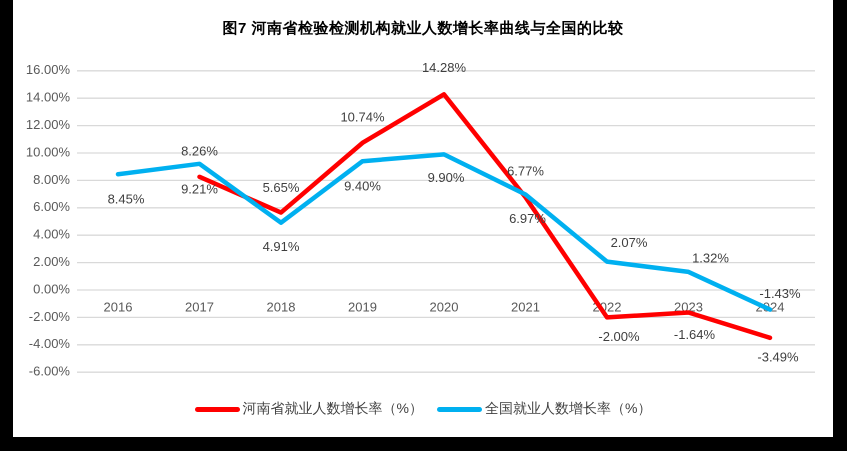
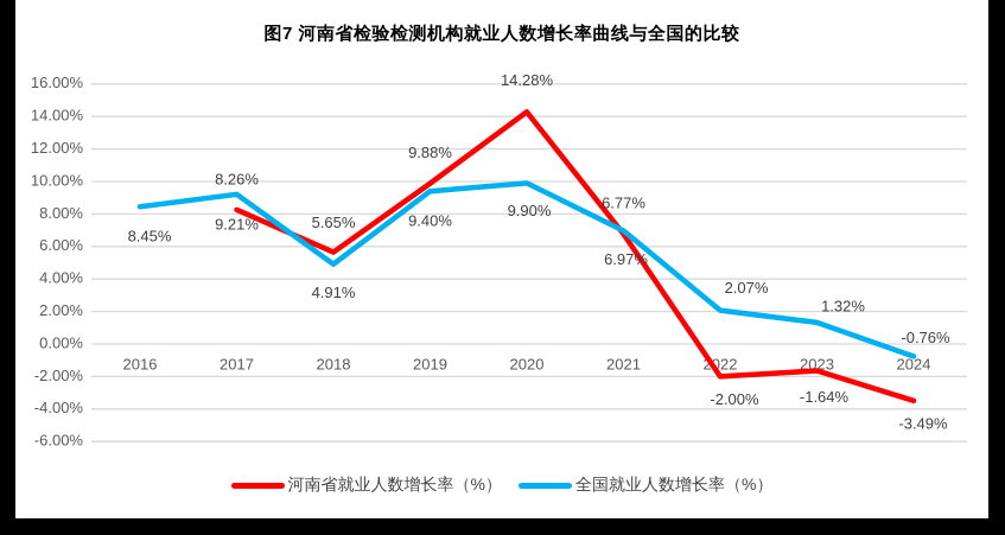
河南省就业人数增长率（%）/2019: 10.74% -> 9.88%
全国就业人数增长率（%）/2024: -1.43% -> -0.76%
